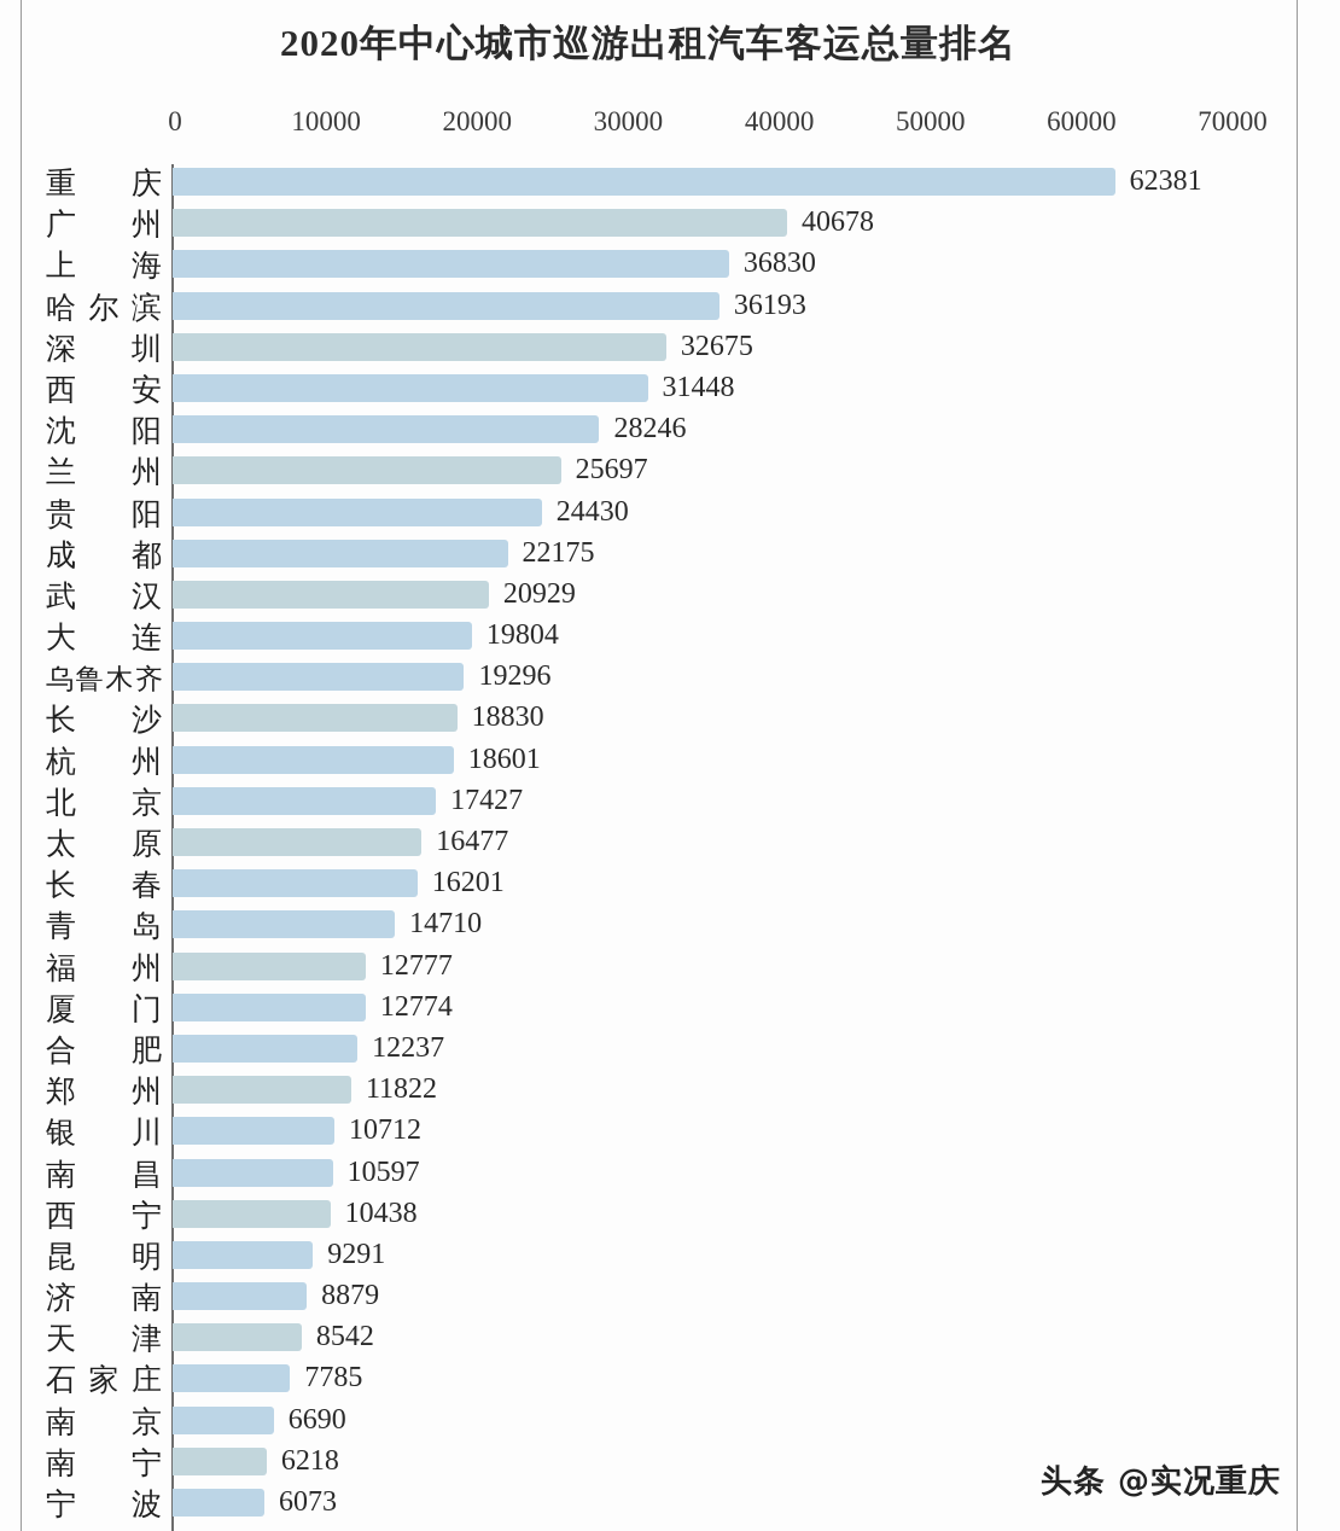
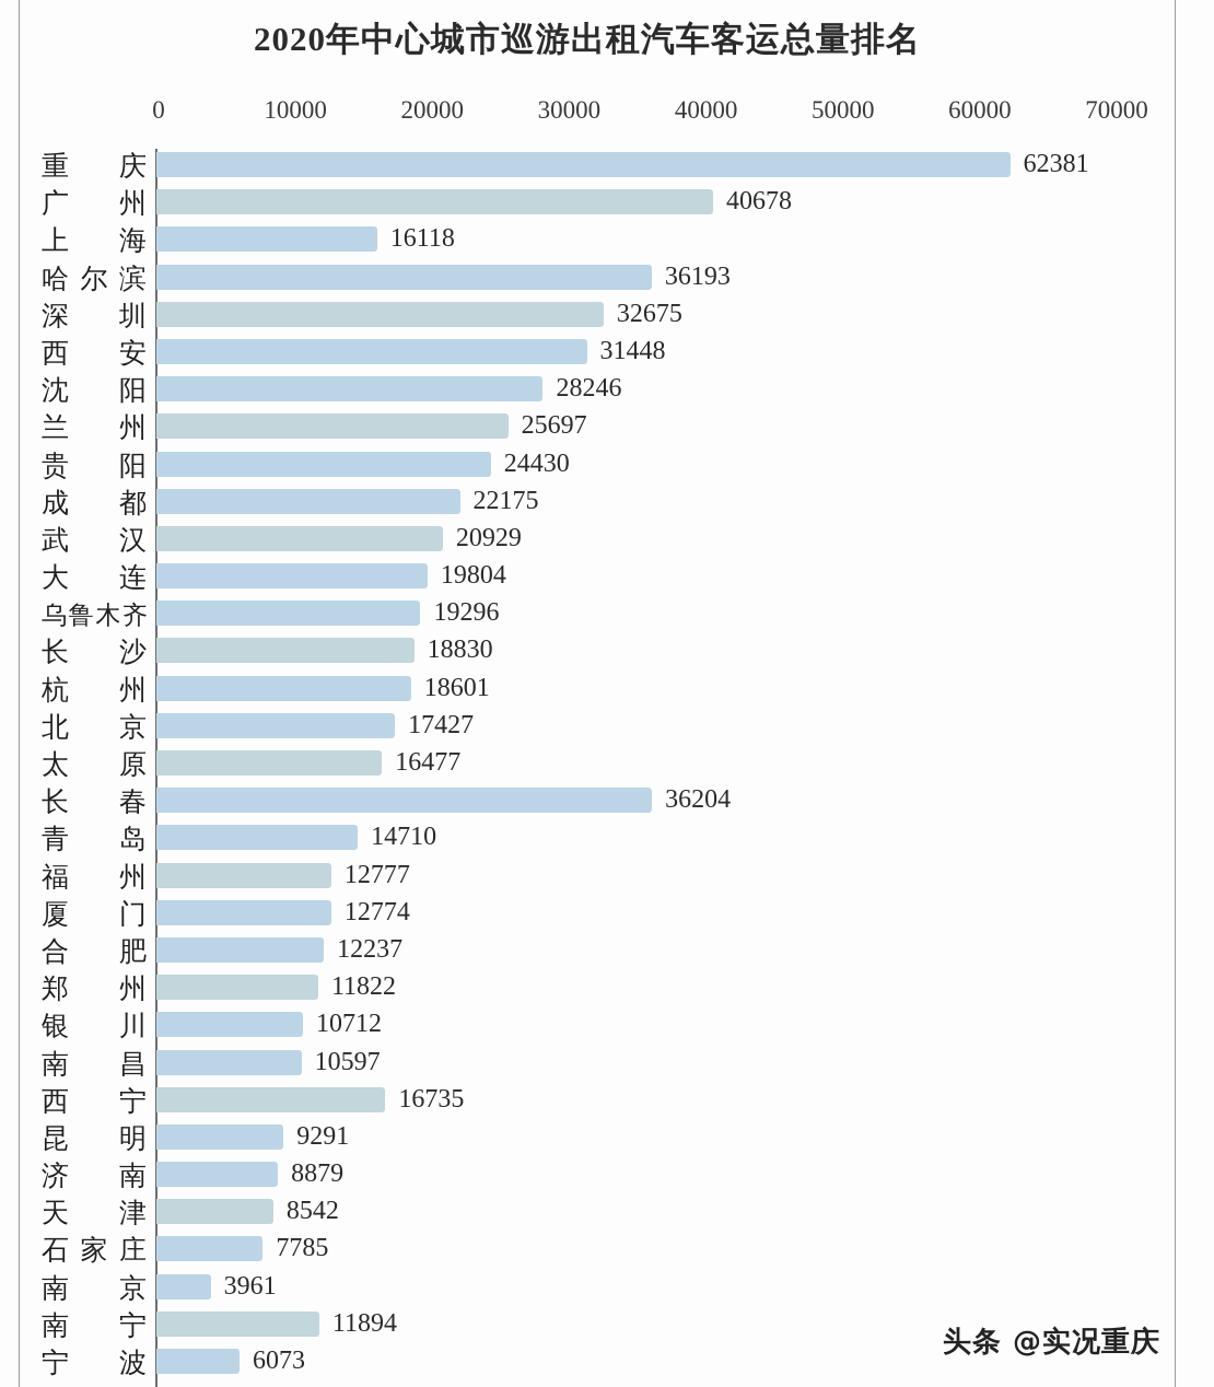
上海: 36830 -> 16118
长春: 16201 -> 36204
西宁: 10438 -> 16735
南京: 6690 -> 3961
南宁: 6218 -> 11894
